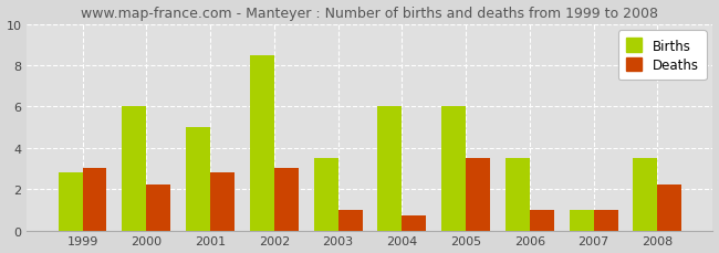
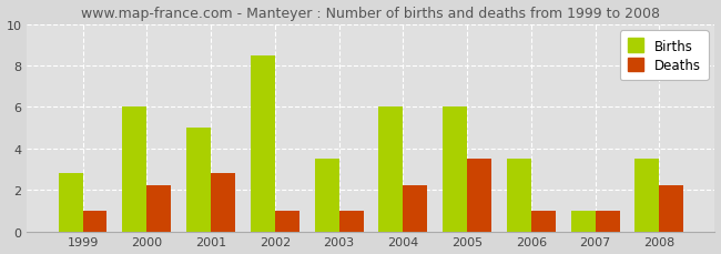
Deaths/1999: 3.0 -> 1.0
Deaths/2002: 3.0 -> 1.0
Deaths/2004: 0.7 -> 2.2
